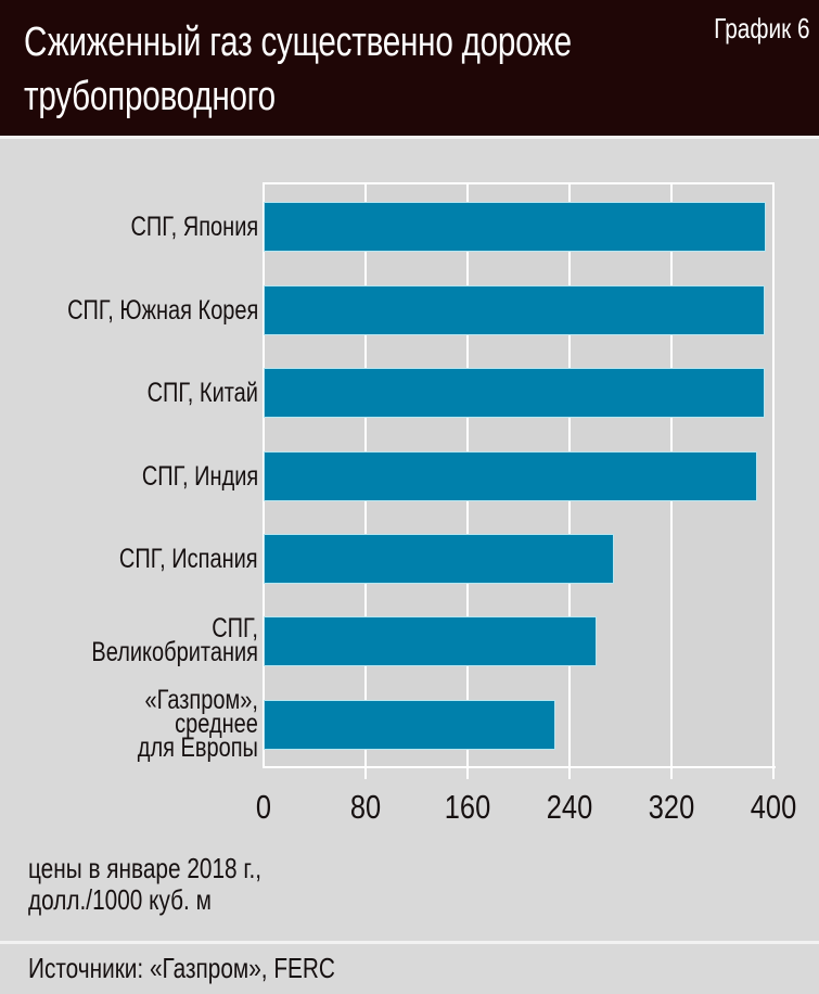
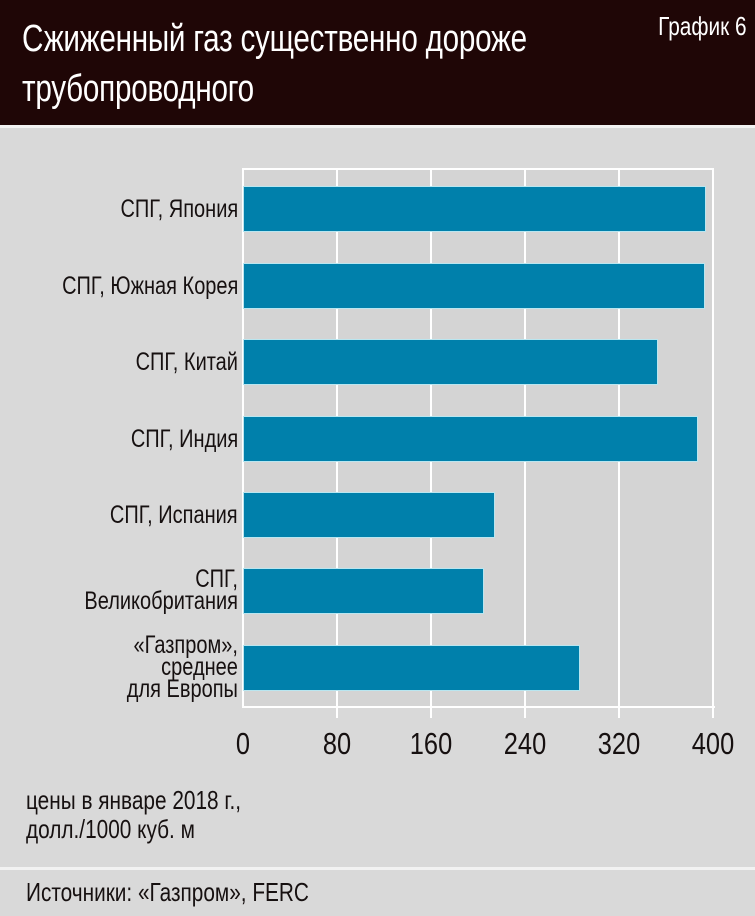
СПГ, Китай: 392 -> 352
СПГ, Испания: 274 -> 214
СПГ, Великобритания: 260 -> 204
«Газпром», среднее для Европы: 228 -> 286
